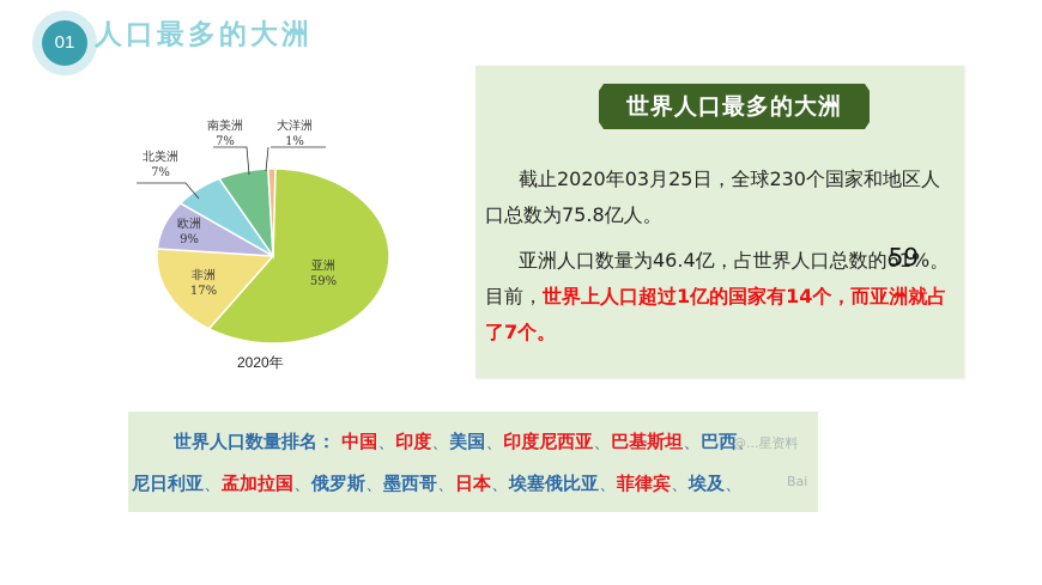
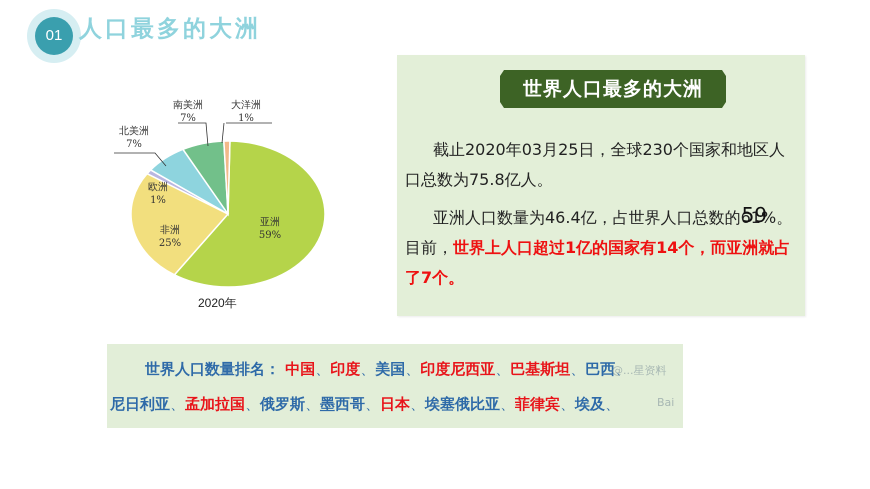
非洲: 17% -> 25%
欧洲: 9% -> 1%
